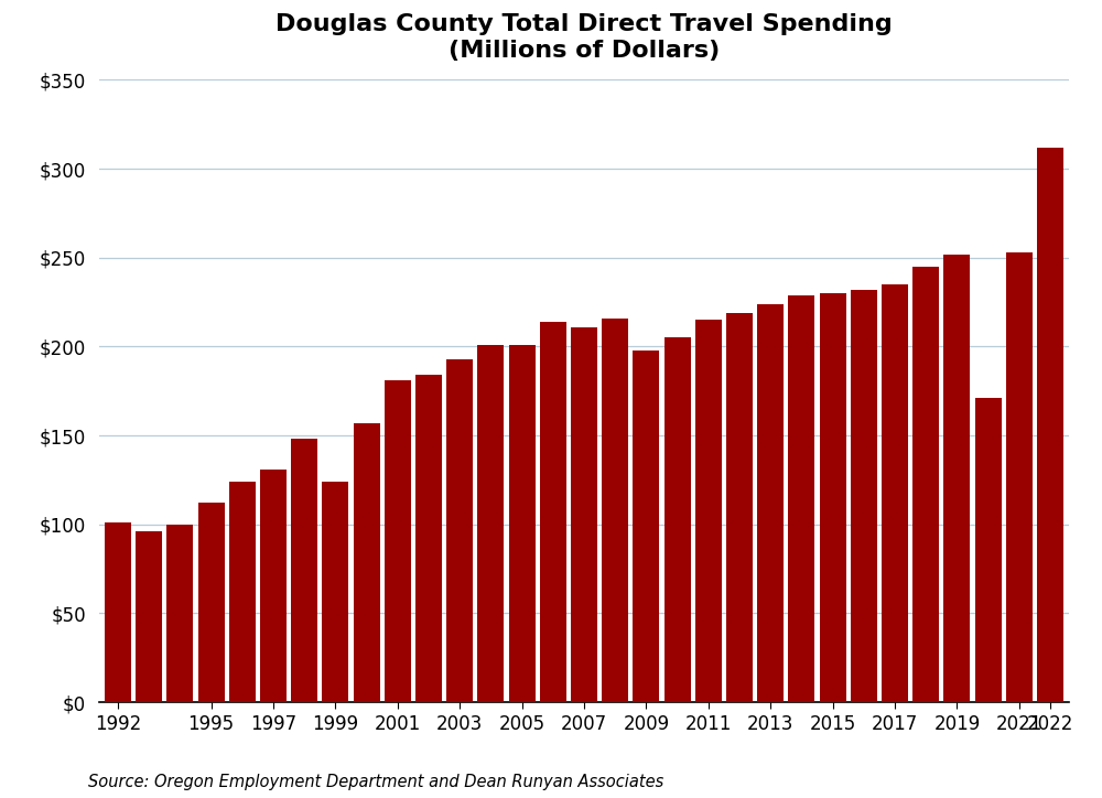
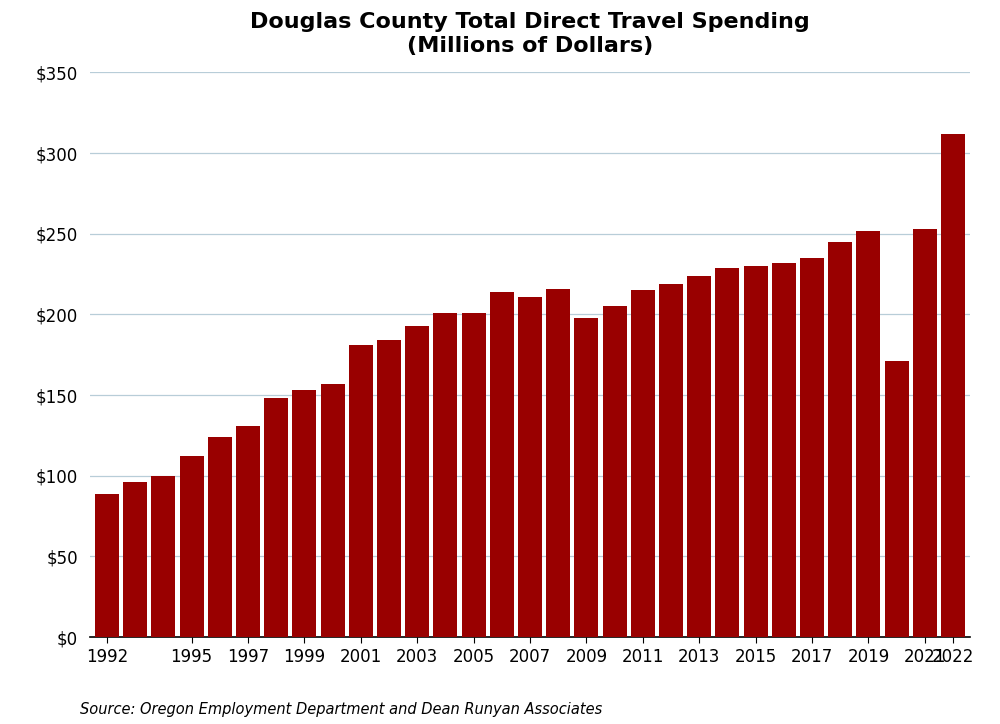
1992: $101 -> $89
1999: $124 -> $153
